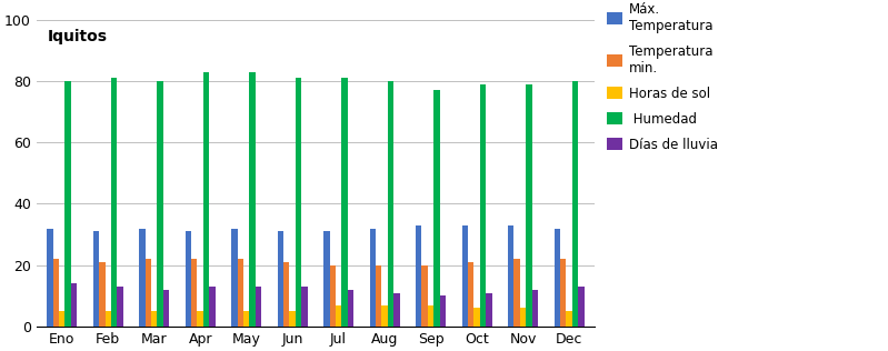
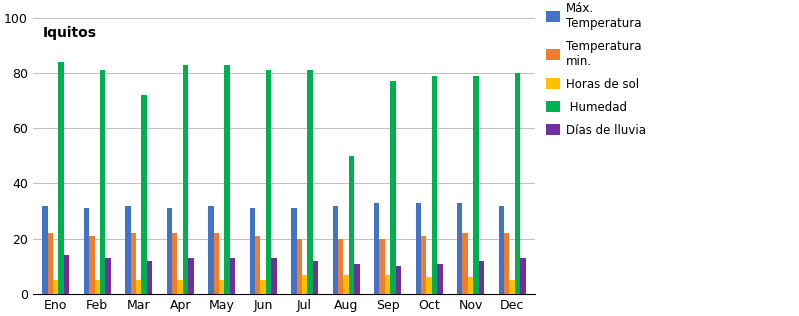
Humedad/Eno: 80 -> 84
Humedad/Mar: 80 -> 72
Humedad/Aug: 80 -> 50
